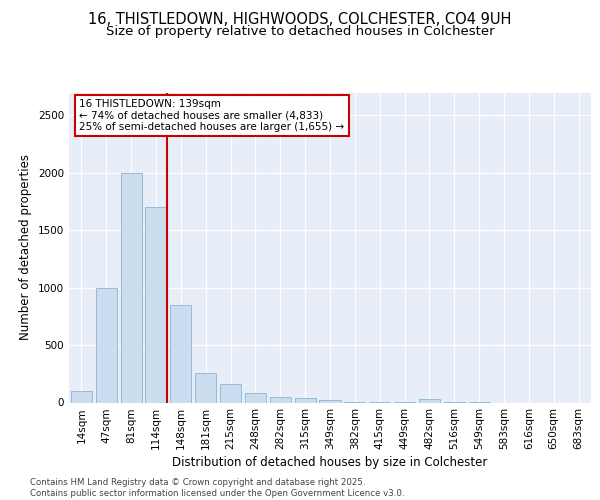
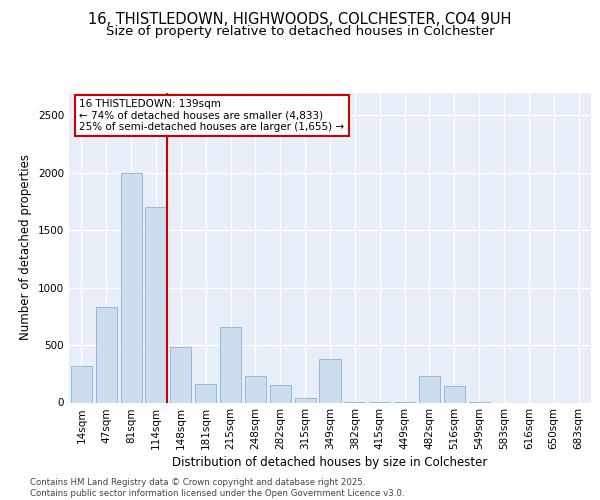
14sqm: 100 -> 320
47sqm: 1000 -> 830
148sqm: 850 -> 480
181sqm: 260 -> 160
215sqm: 160 -> 660
248sqm: 80 -> 230
282sqm: 50 -> 150
349sqm: 20 -> 380
482sqm: 30 -> 230
516sqm: 0 -> 140
